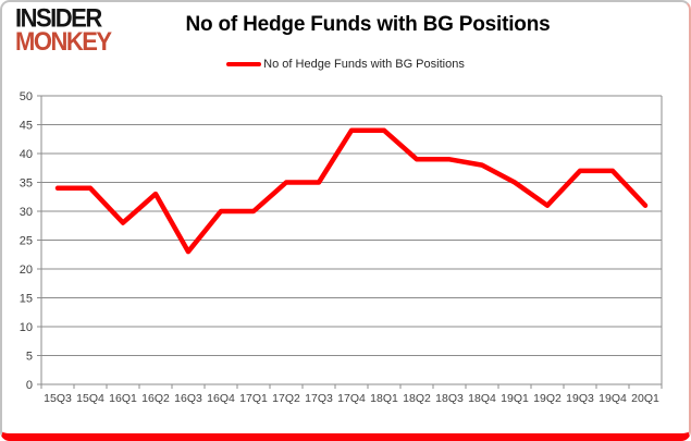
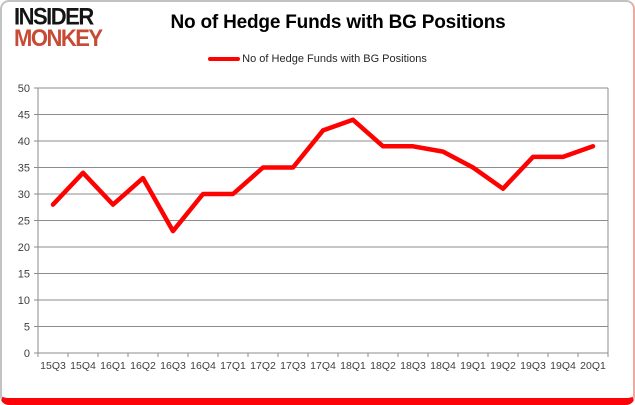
15Q3: 34 -> 28
17Q4: 44 -> 42
20Q1: 31 -> 39
